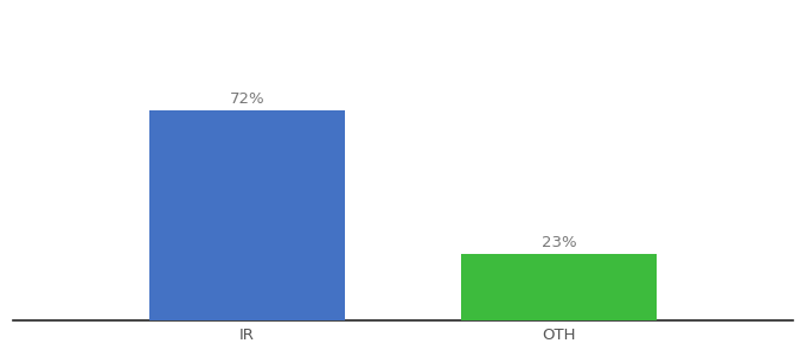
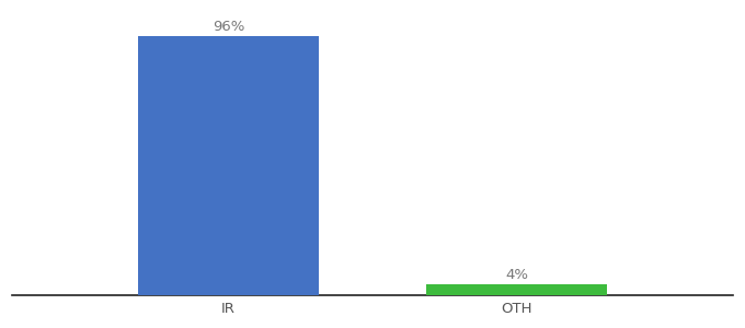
IR: 72% -> 96%
OTH: 23% -> 4%
